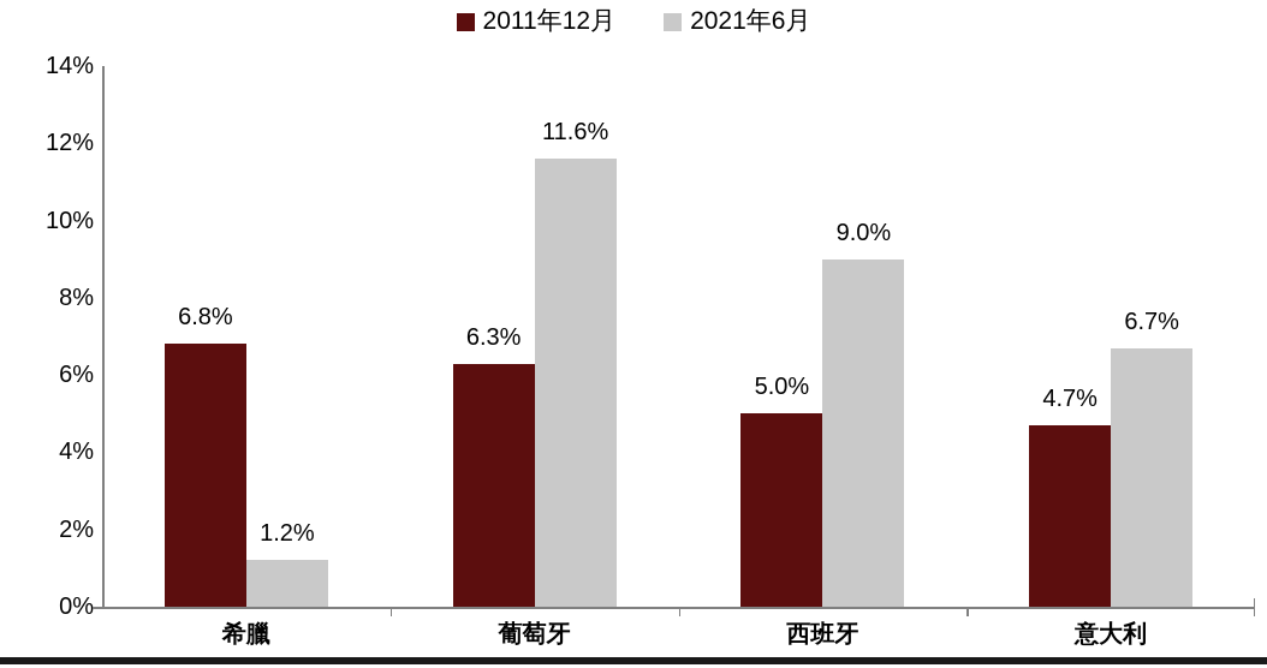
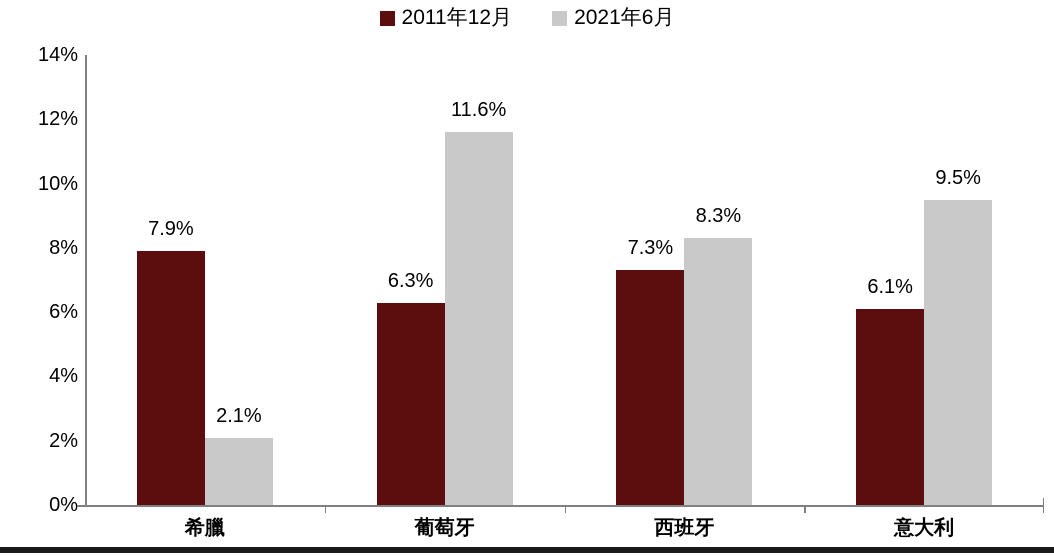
2011年12月/希臘: 6.8% -> 7.9%
2021年6月/希臘: 1.2% -> 2.1%
2011年12月/西班牙: 5.0% -> 7.3%
2021年6月/西班牙: 9.0% -> 8.3%
2011年12月/意大利: 4.7% -> 6.1%
2021年6月/意大利: 6.7% -> 9.5%
